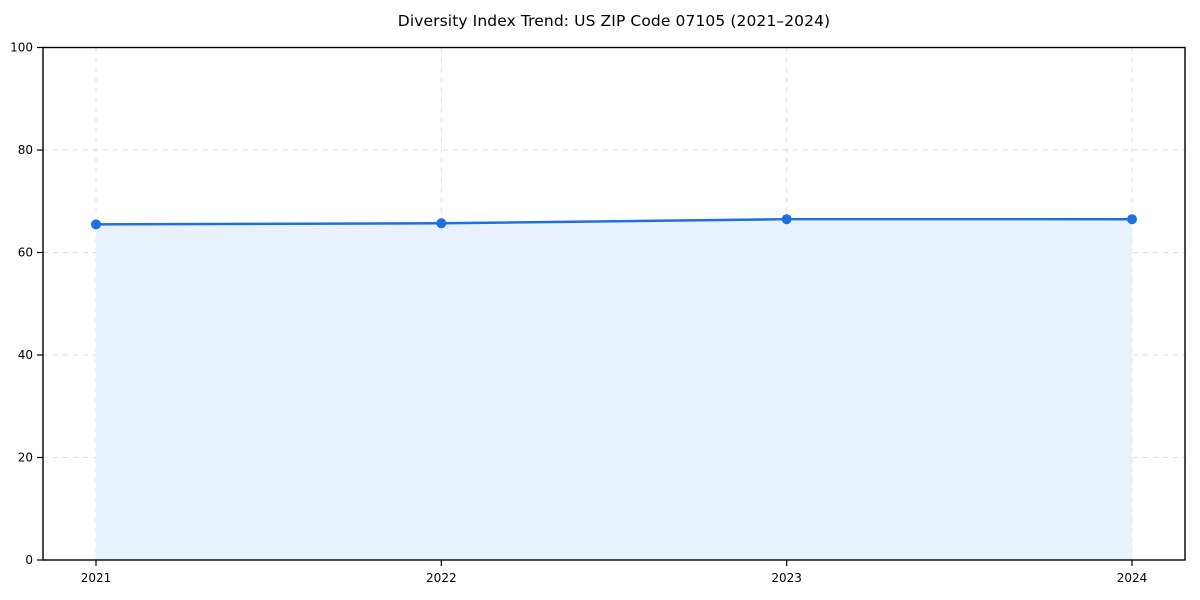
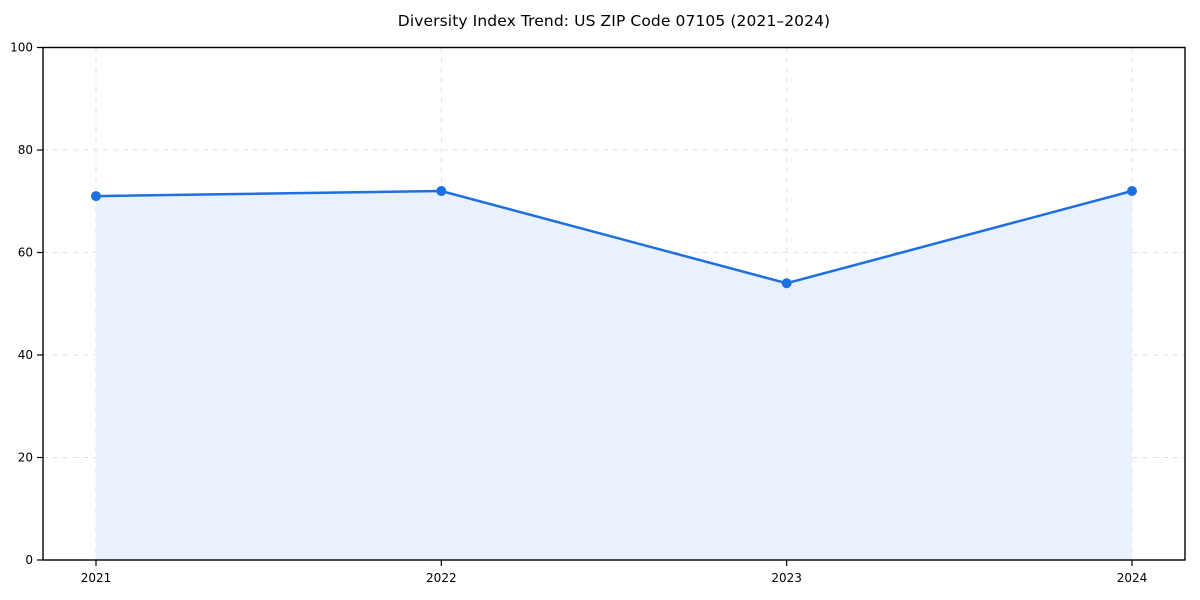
2021: 66 -> 71
2022: 66 -> 72
2023: 66 -> 54
2024: 66 -> 72
